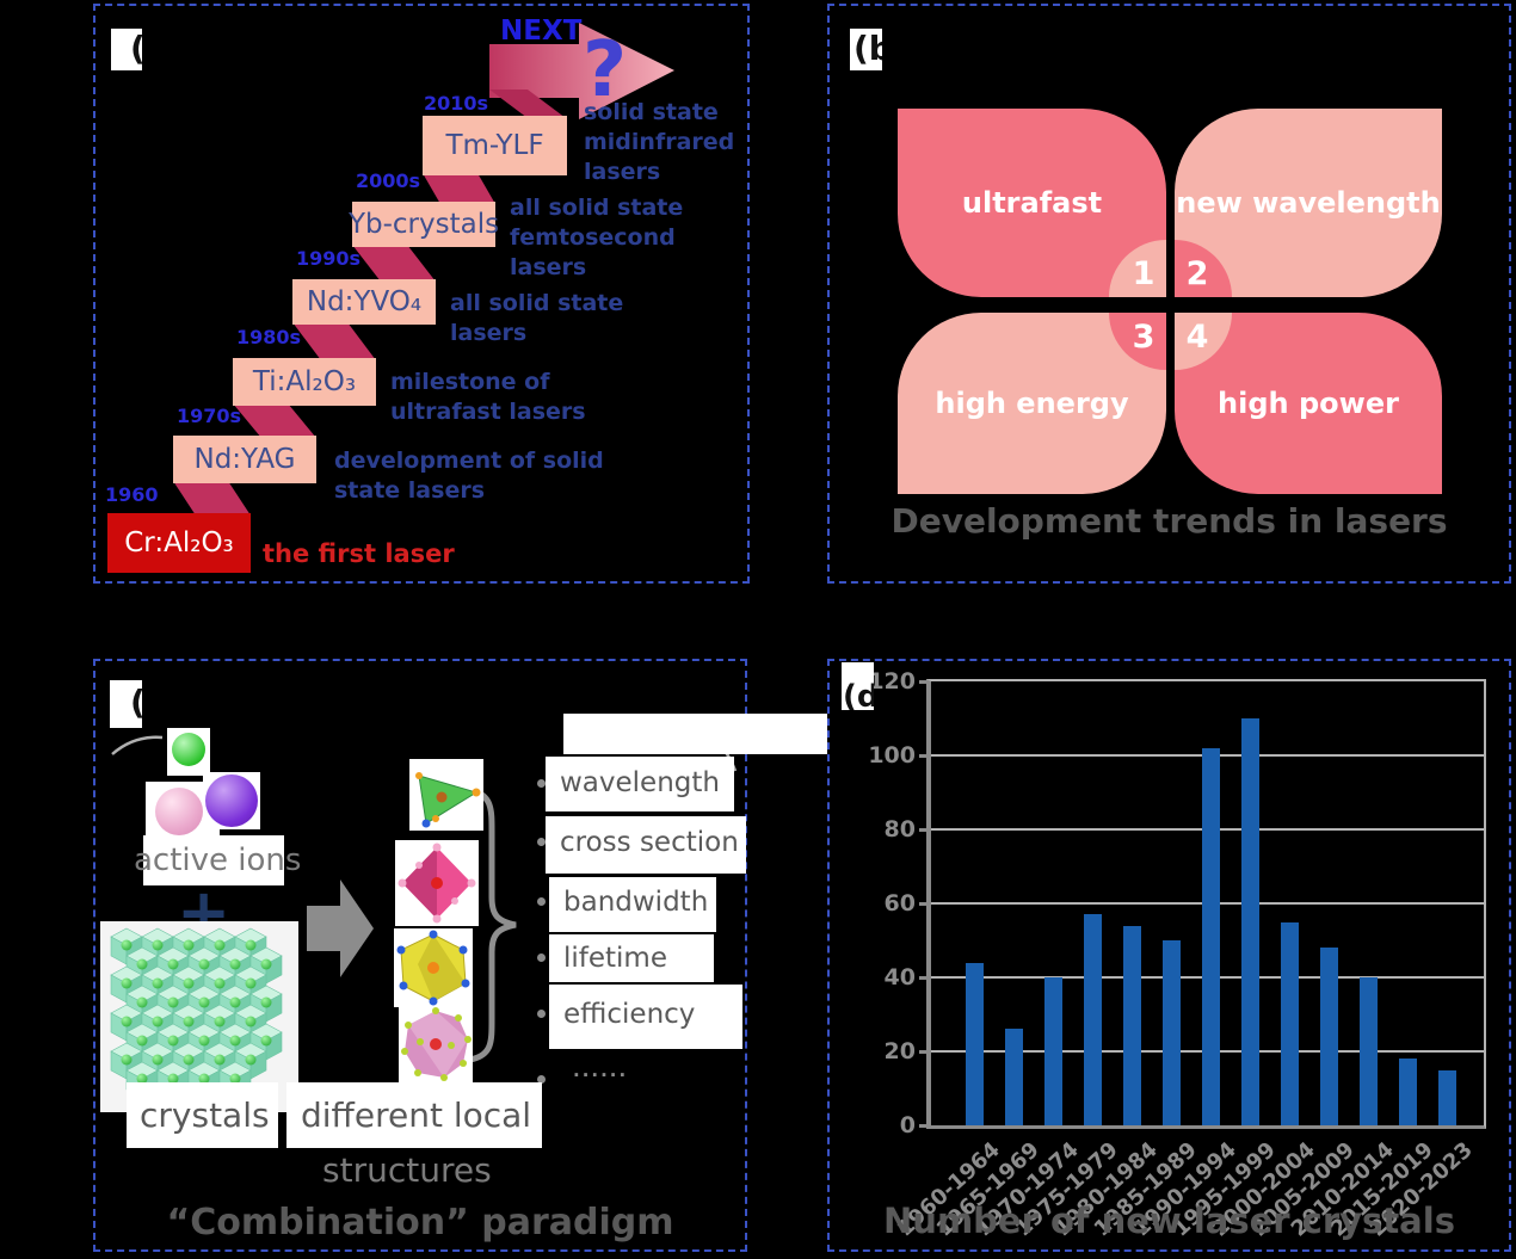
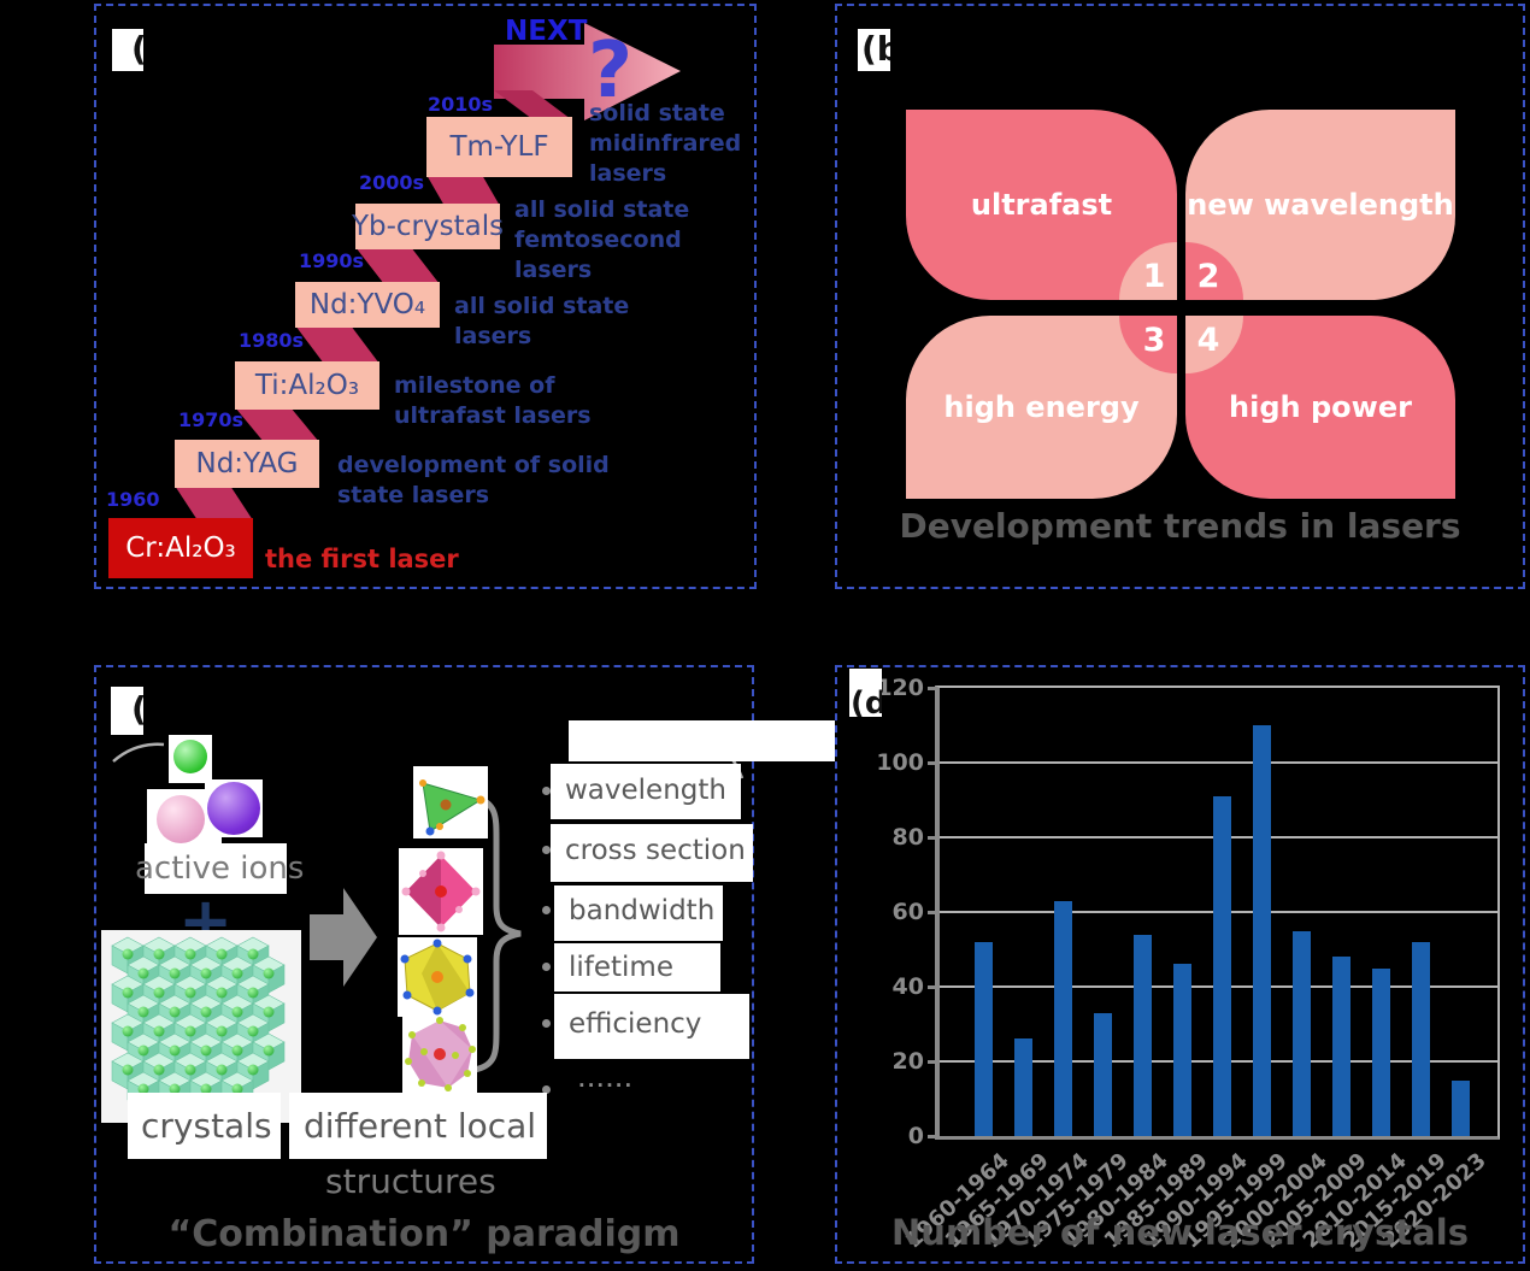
1960-1964: 44 -> 52
1970-1974: 40 -> 63
1975-1979: 57 -> 33
1985-1989: 50 -> 46
1990-1994: 102 -> 91
2010-2014: 40 -> 45
2015-2019: 18 -> 52
